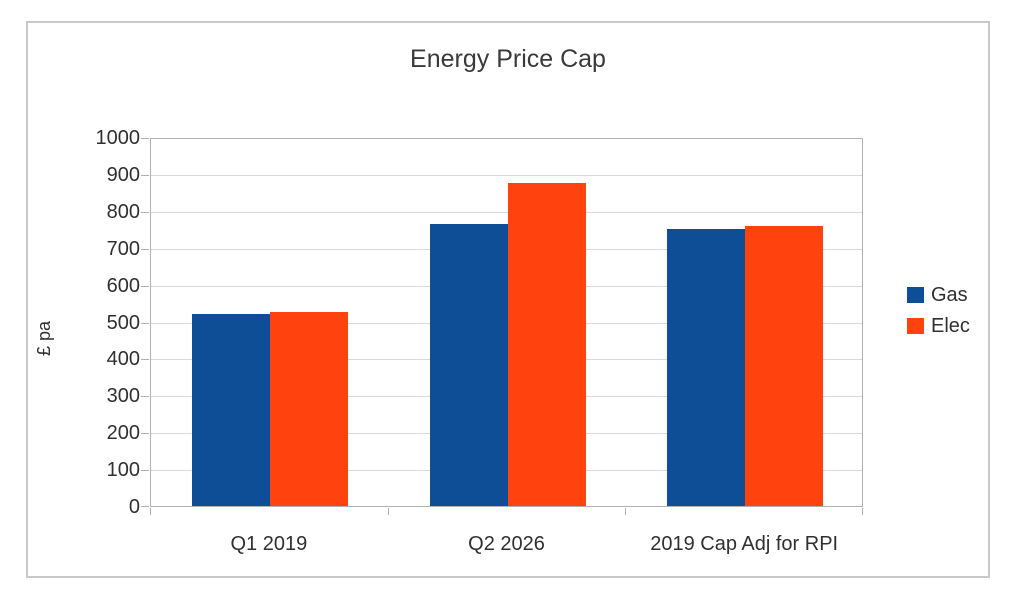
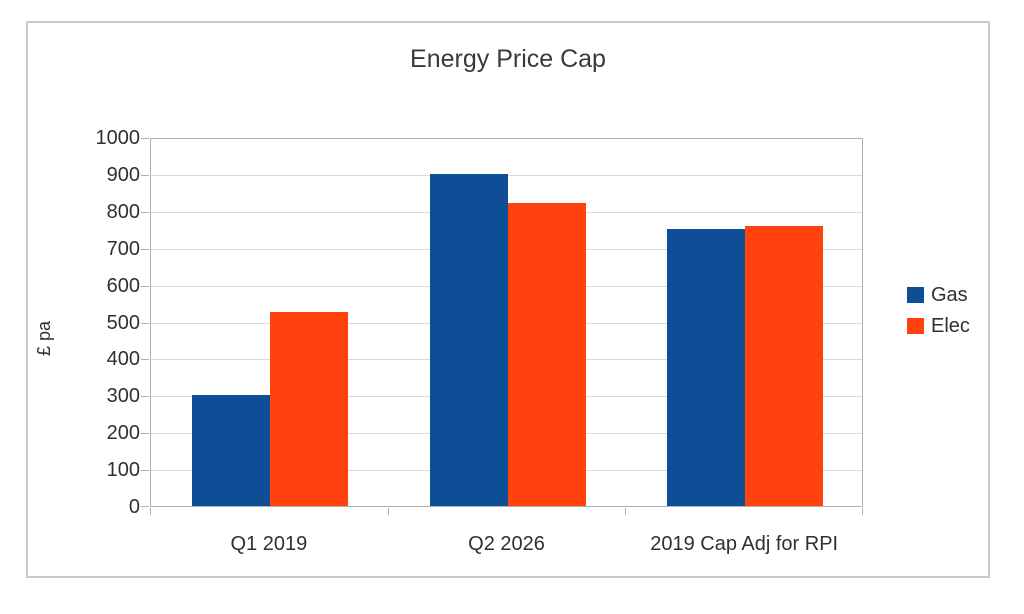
Gas/Q1 2019: 520 -> 300
Gas/Q2 2026: 760 -> 900
Elec/Q2 2026: 880 -> 820
